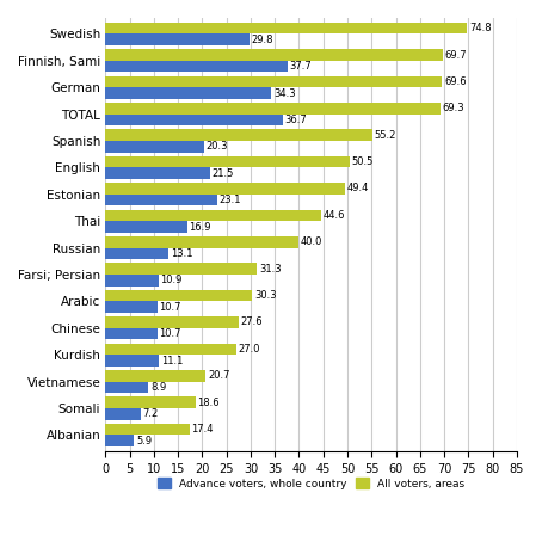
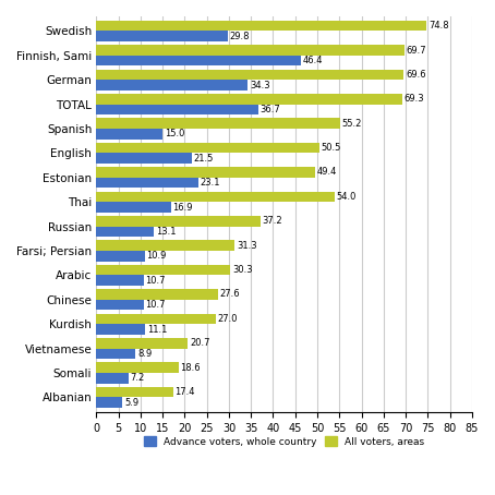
Advance voters, whole country/Finnish, Sami: 37.7 -> 46.4
Advance voters, whole country/Spanish: 20.3 -> 15.0
All voters, areas/Thai: 44.6 -> 54.0
All voters, areas/Russian: 40.0 -> 37.2
